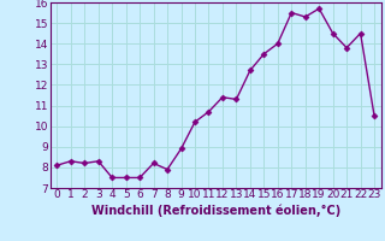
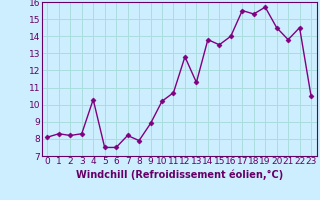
4: 7.5 -> 10.3
12: 11.4 -> 12.8
14: 12.7 -> 13.8
